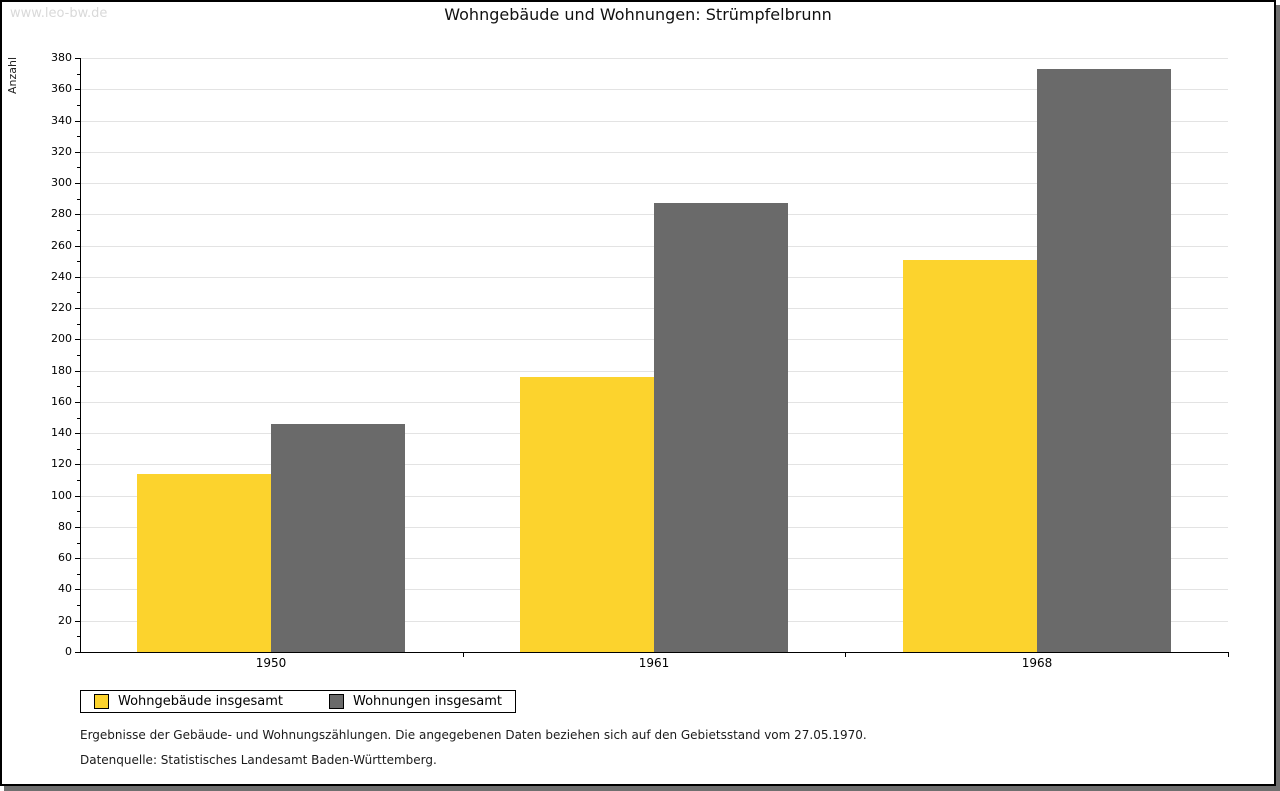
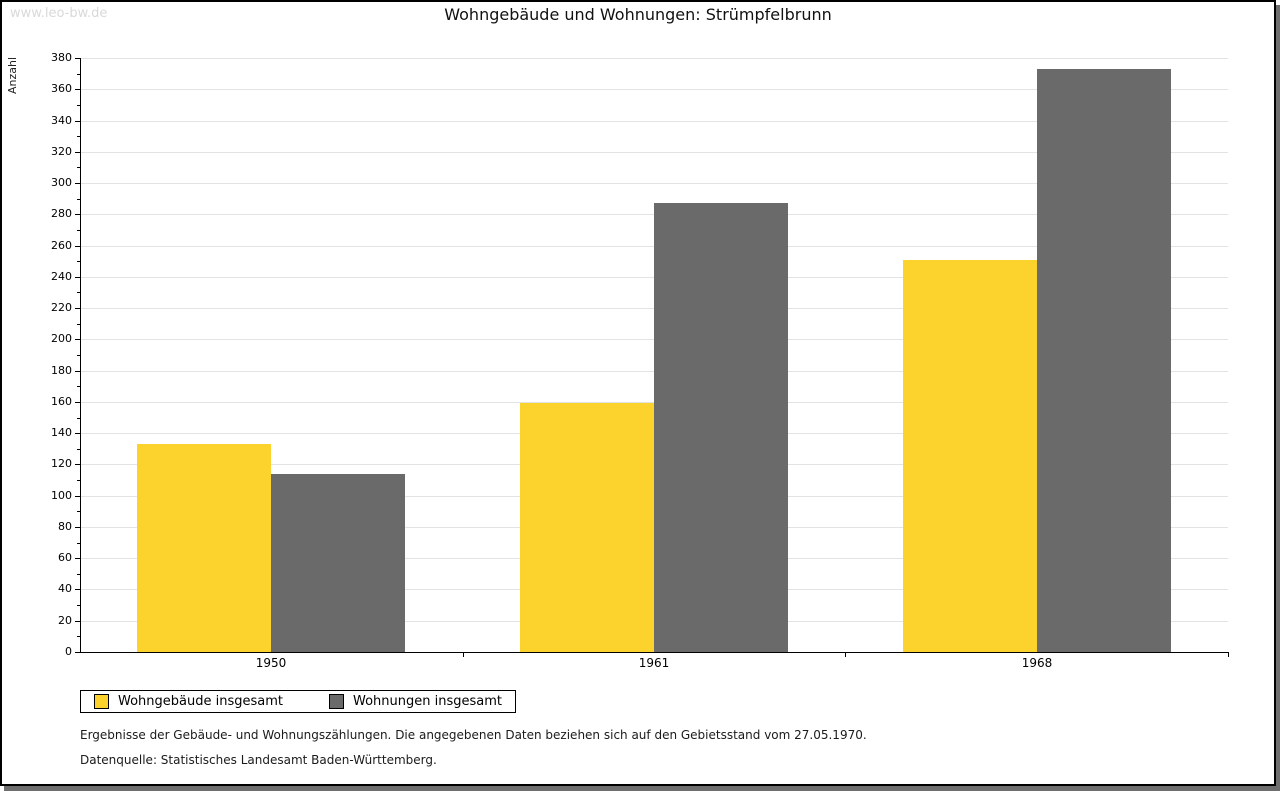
Wohngebäude insgesamt/1950: 114 -> 133
Wohnungen insgesamt/1950: 146 -> 114
Wohngebäude insgesamt/1961: 176 -> 159
